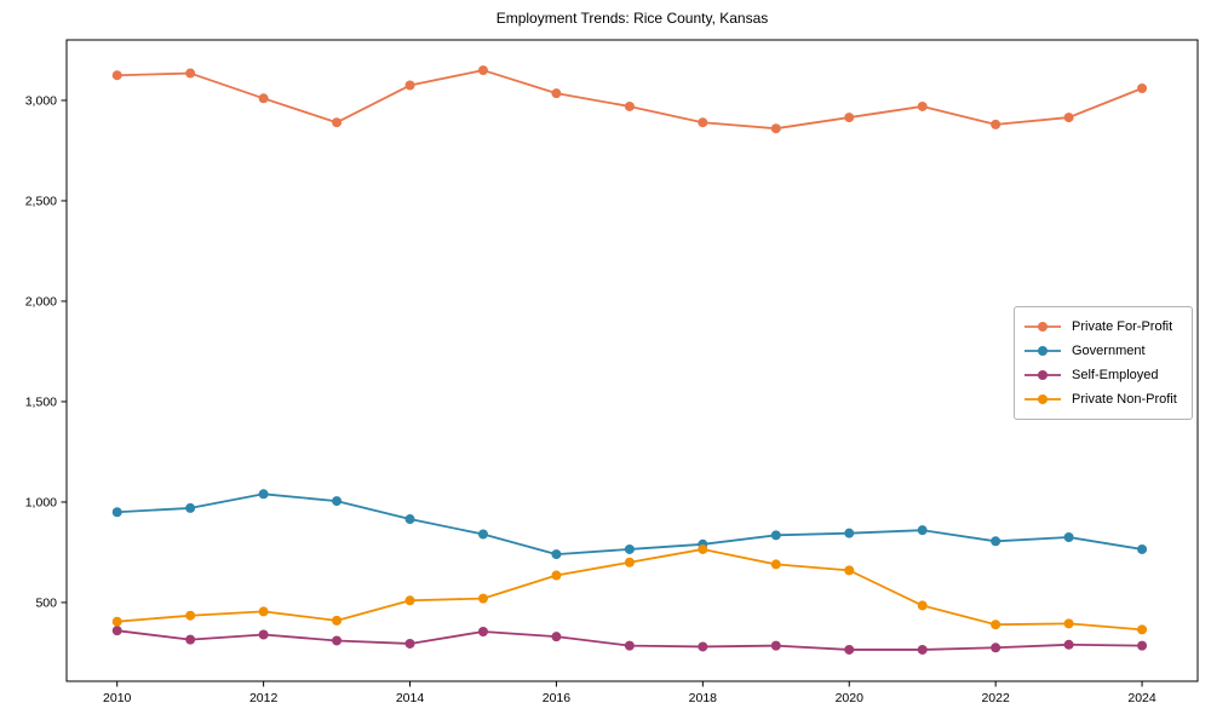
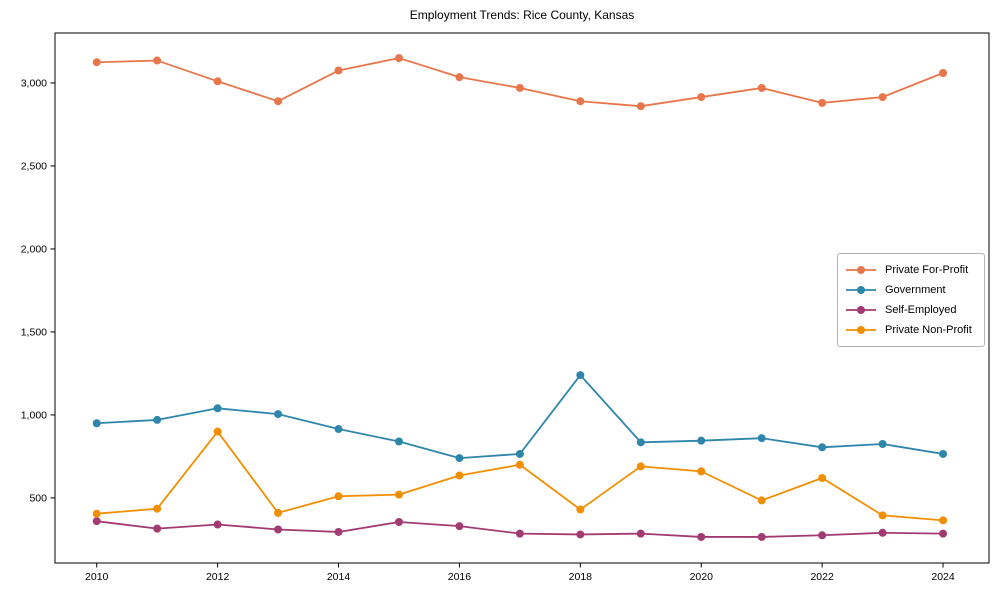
Private Non-Profit/2012: 460 -> 900
Government/2018: 790 -> 1240
Private Non-Profit/2018: 760 -> 430
Private Non-Profit/2022: 390 -> 620
